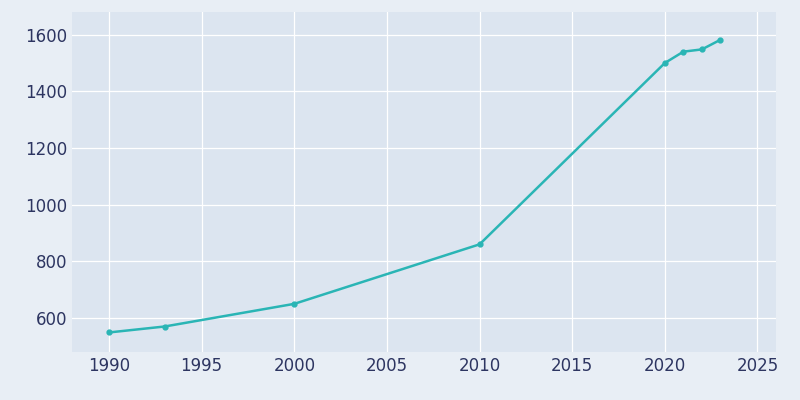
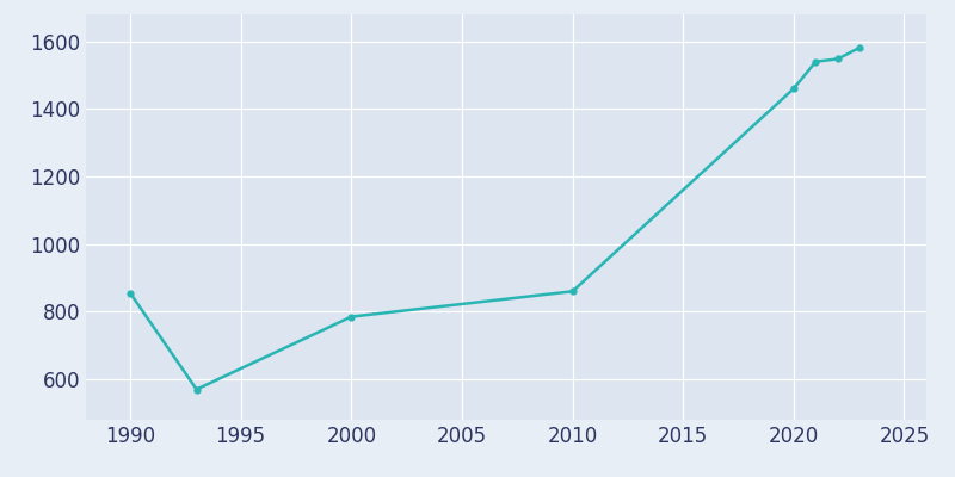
1990: 549 -> 855
2000: 650 -> 785
2020: 1500 -> 1460
